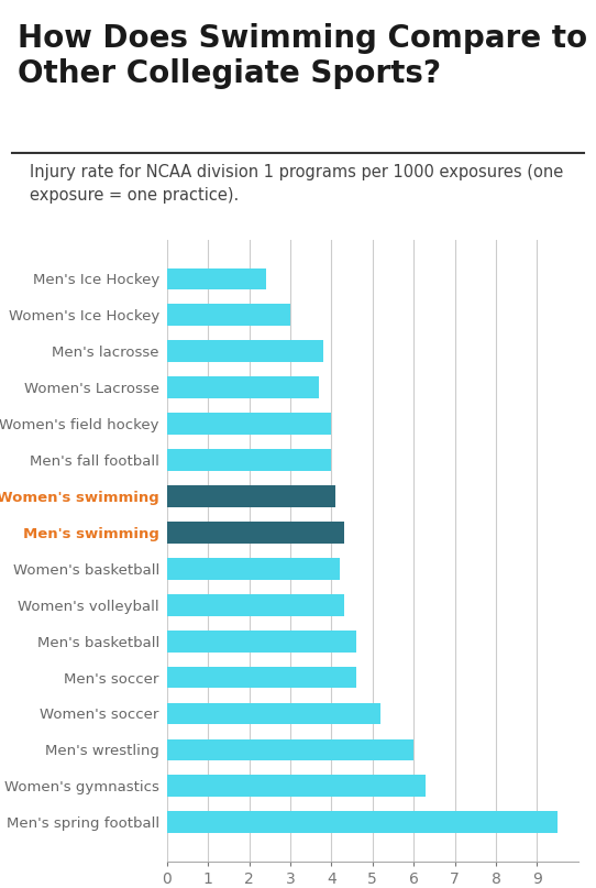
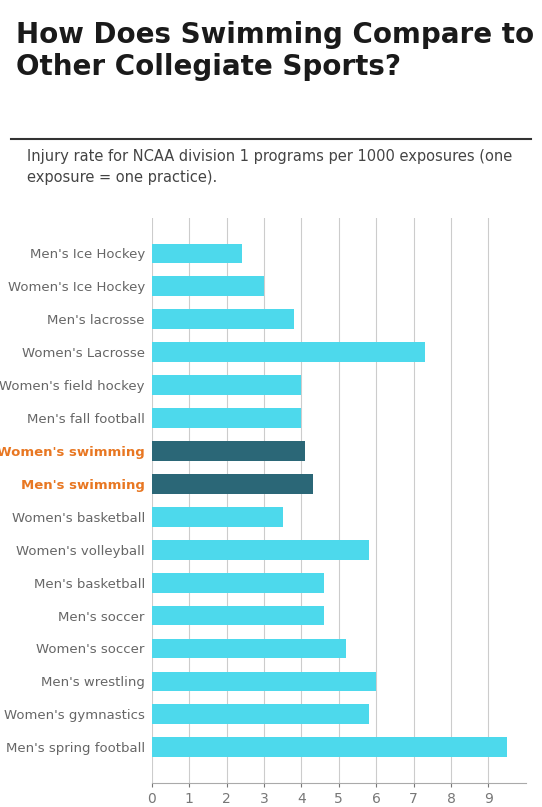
Women's Lacrosse: 3.7 -> 7.3
Women's basketball: 4.2 -> 3.5
Women's volleyball: 4.3 -> 5.8
Women's gymnastics: 6.3 -> 5.8
